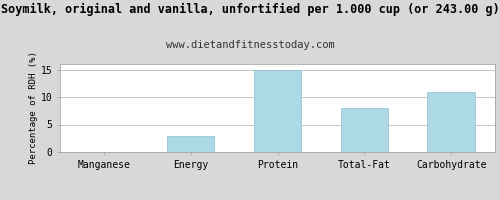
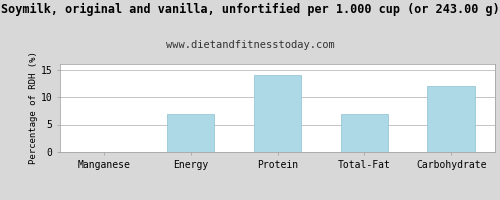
Energy: 3 -> 7
Protein: 15 -> 14
Total-Fat: 8 -> 7
Carbohydrate: 11 -> 12
